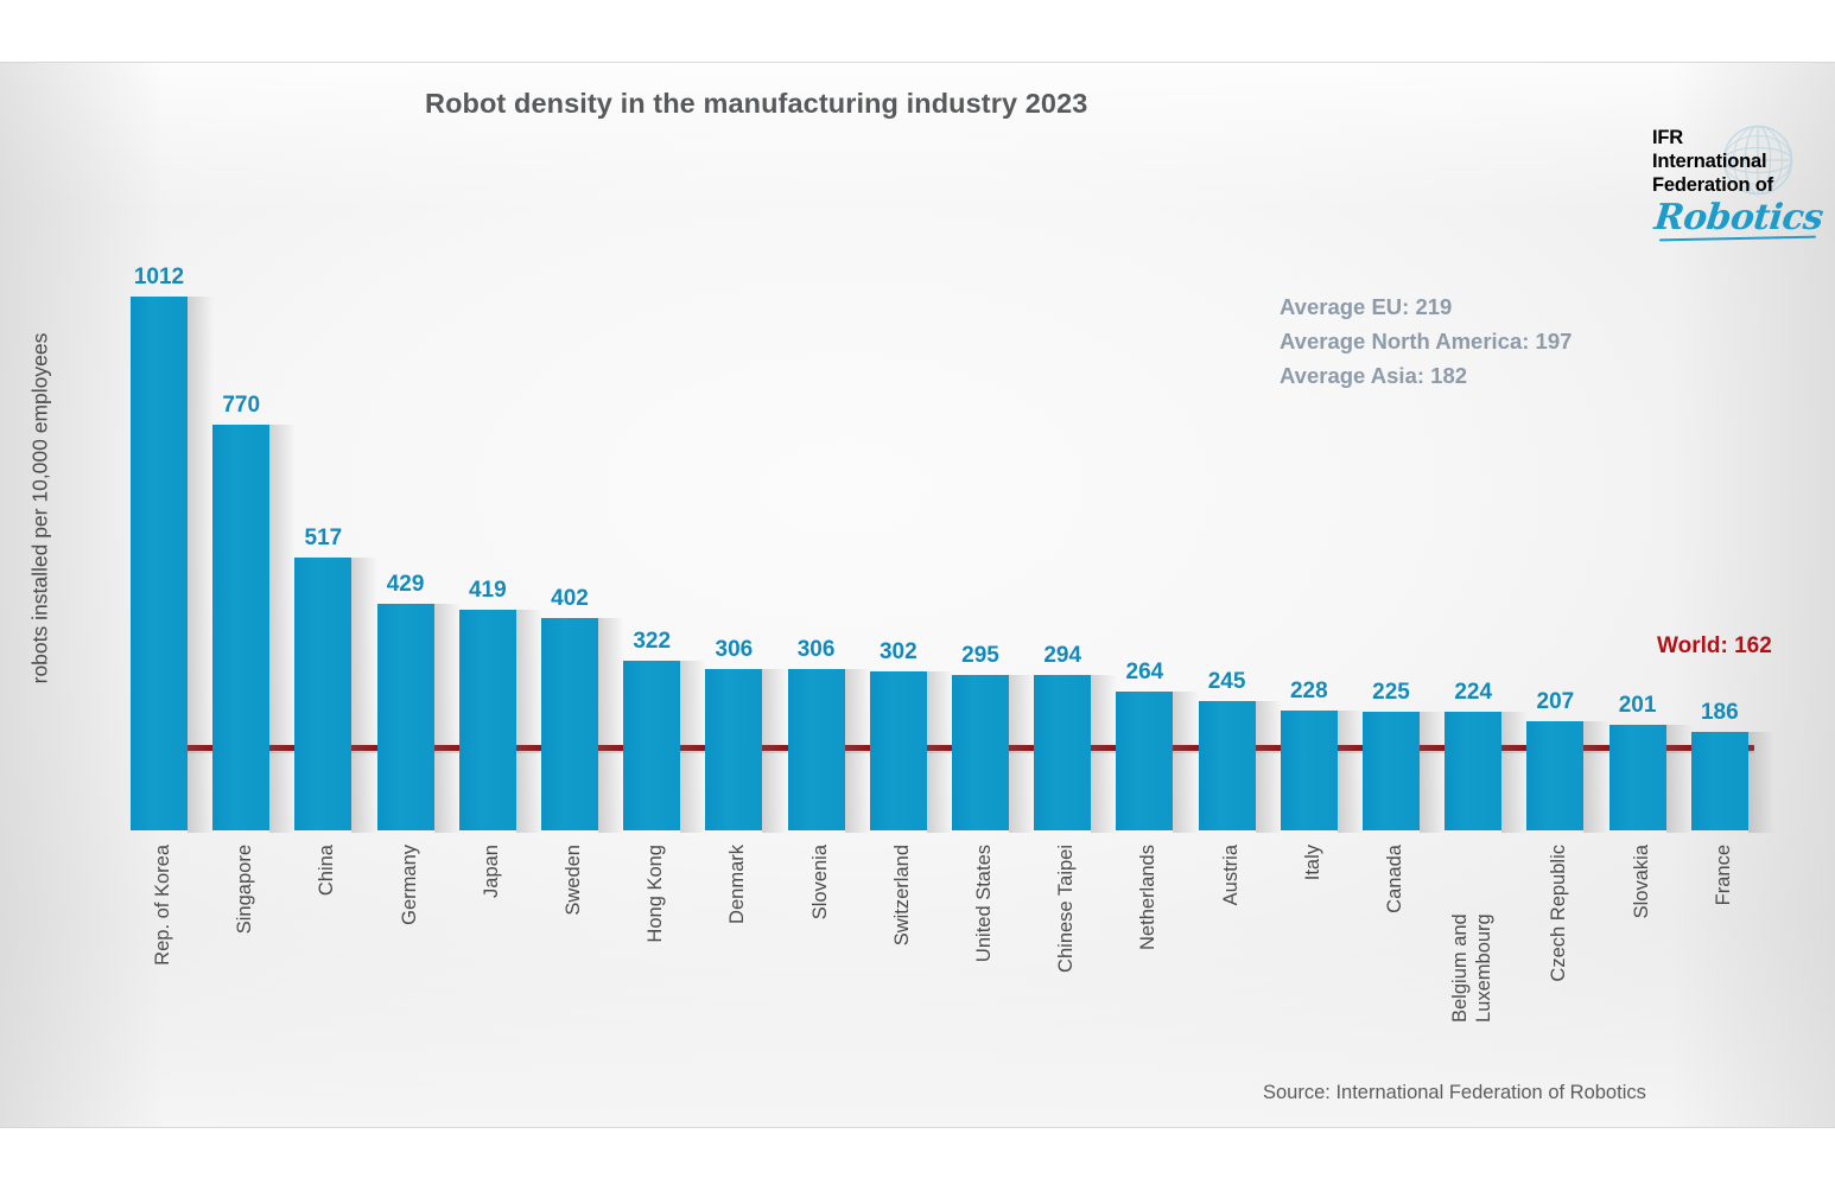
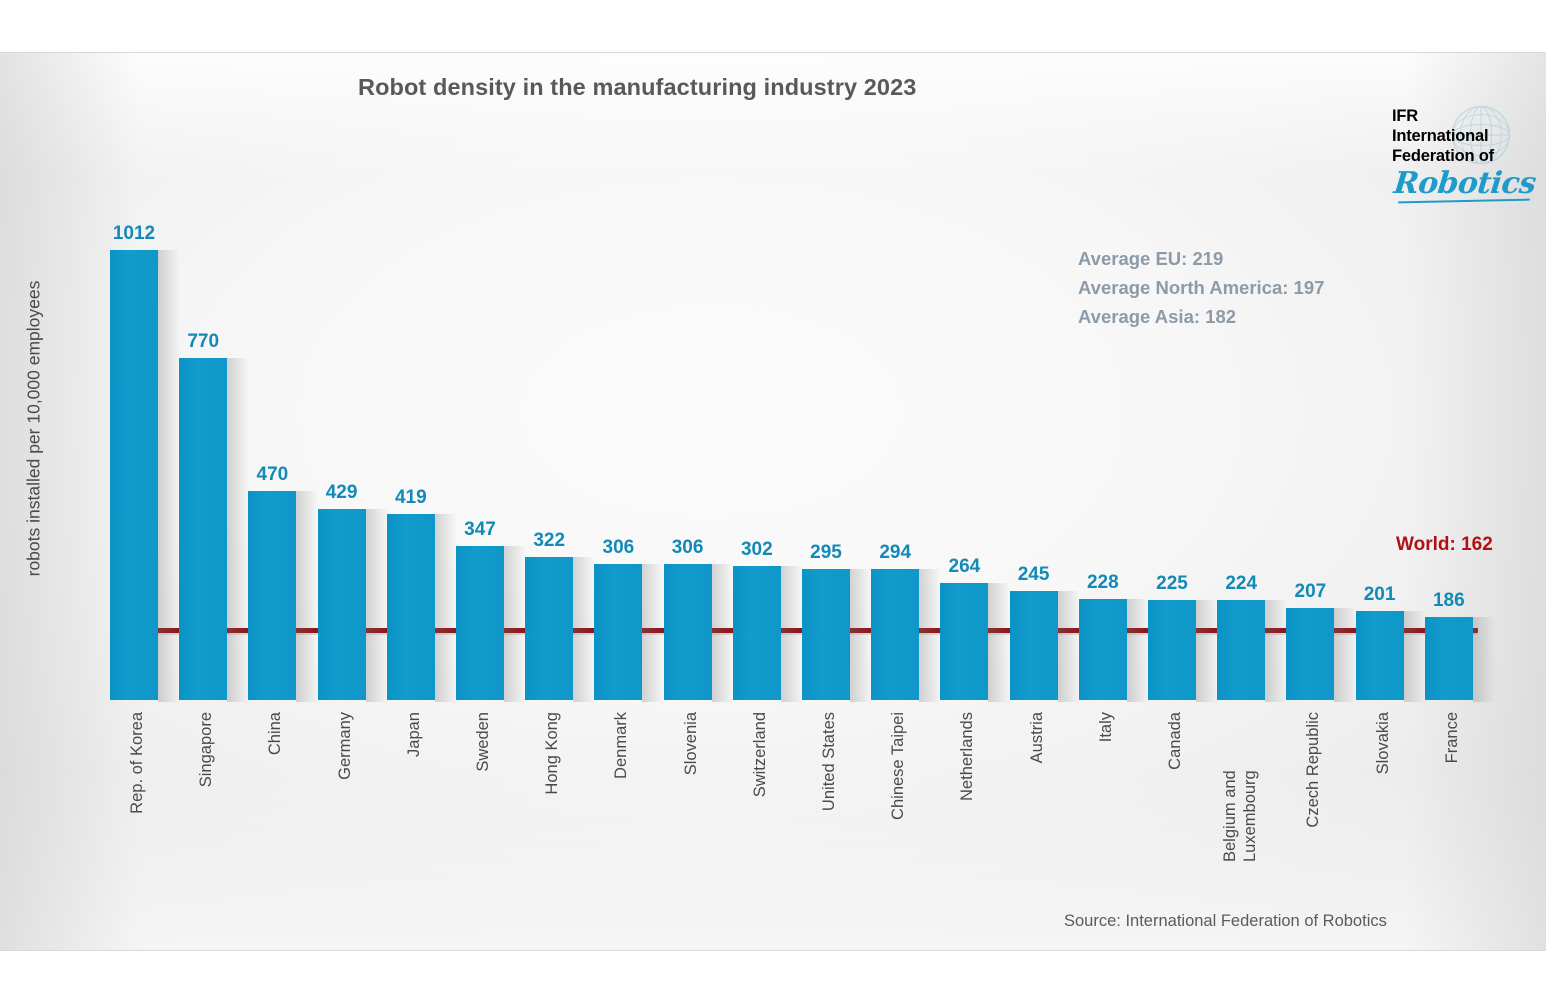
China: 517 -> 470
Sweden: 402 -> 347
